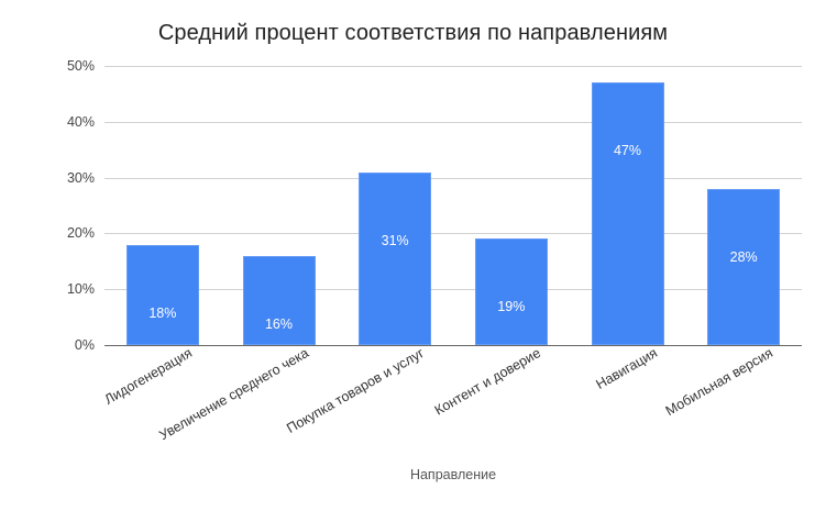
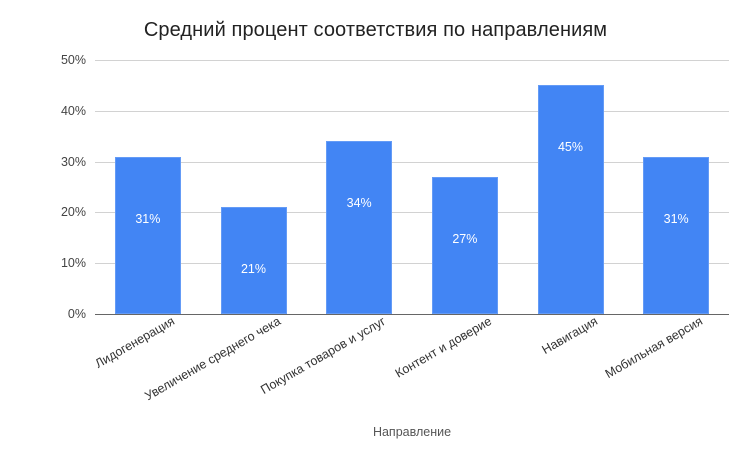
Лидогенерация: 18% -> 31%
Увеличение среднего чека: 16% -> 21%
Покупка товаров и услуг: 31% -> 34%
Контент и доверие: 19% -> 27%
Навигация: 47% -> 45%
Мобильная версия: 28% -> 31%
